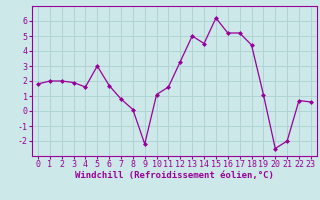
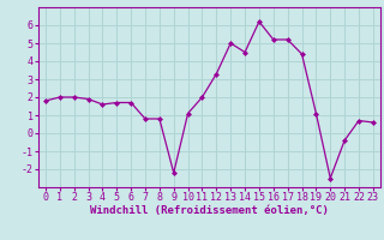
5: 3.0 -> 1.7
8: 0.1 -> 0.8
11: 1.6 -> 2.0
21: -2.0 -> -0.4
